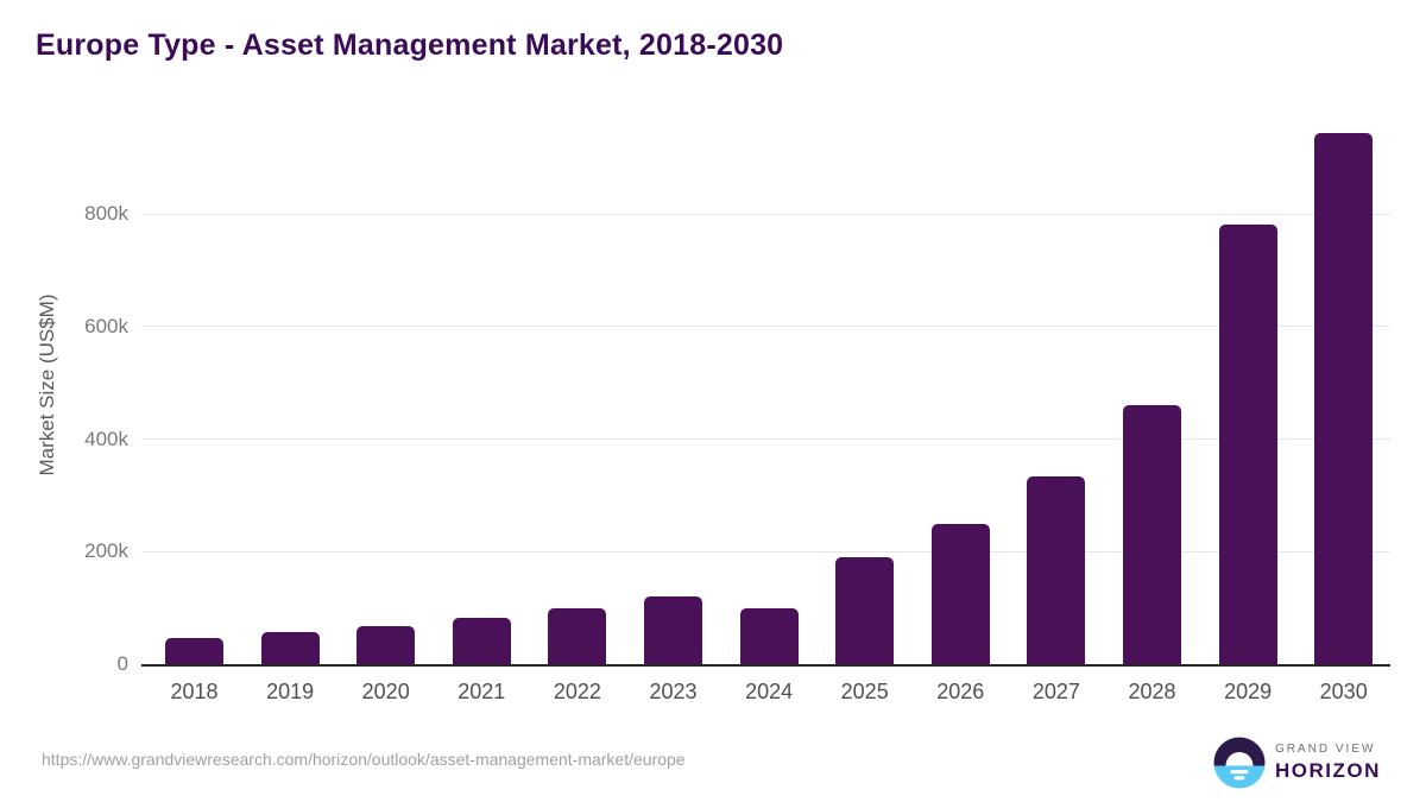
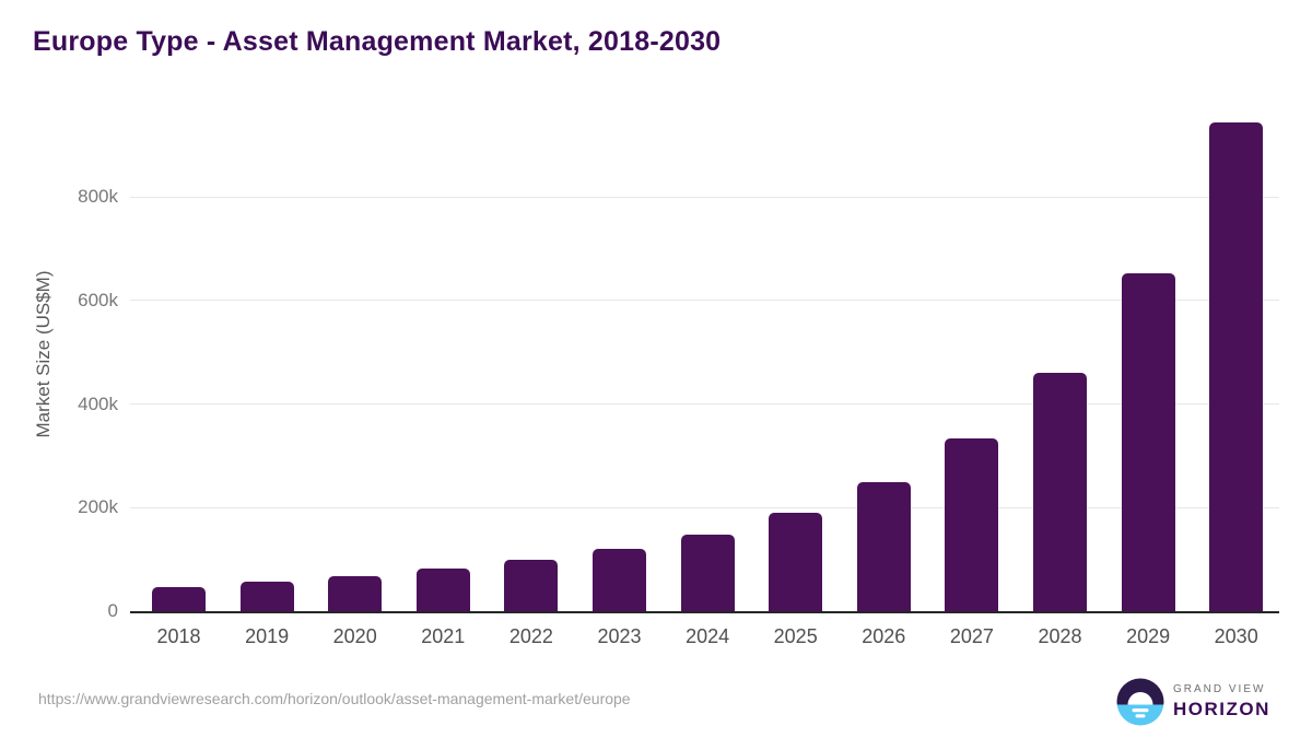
2024: 100k -> 150k
2029: 780k -> 650k
